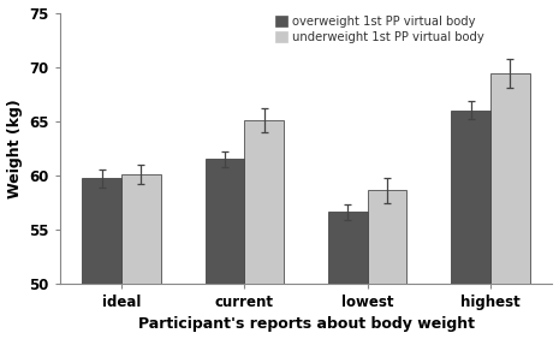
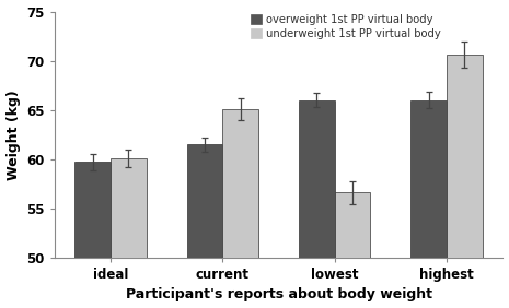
overweight 1st PP virtual body/lowest: 56.6 -> 66.0
underweight 1st PP virtual body/lowest: 58.6 -> 56.6
underweight 1st PP virtual body/highest: 69.4 -> 70.6
